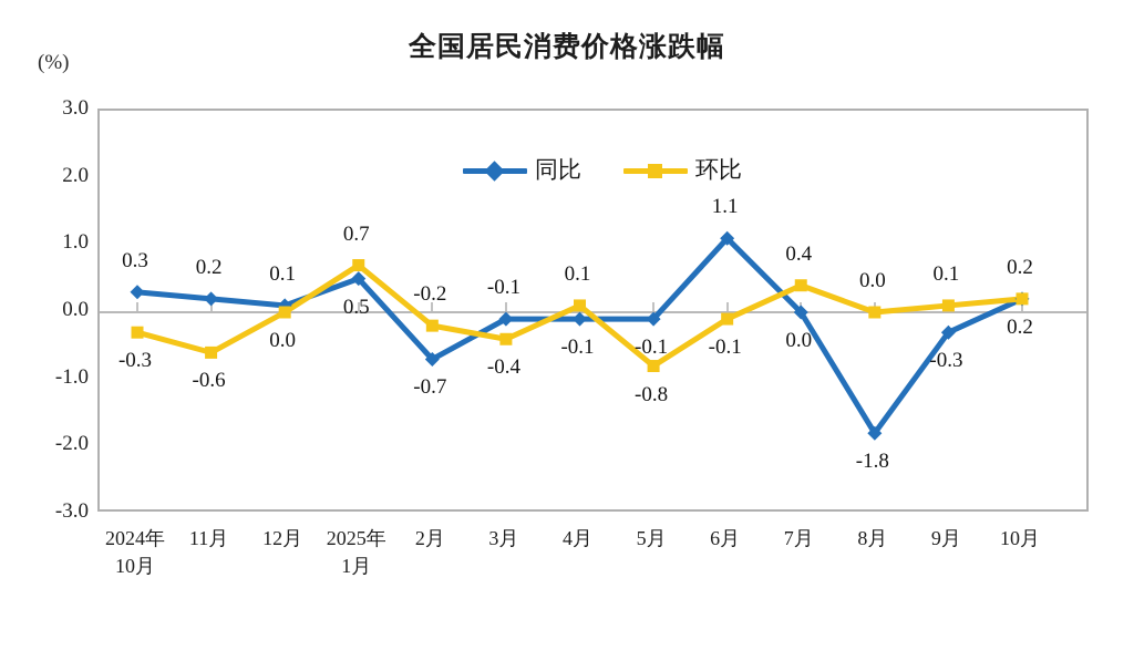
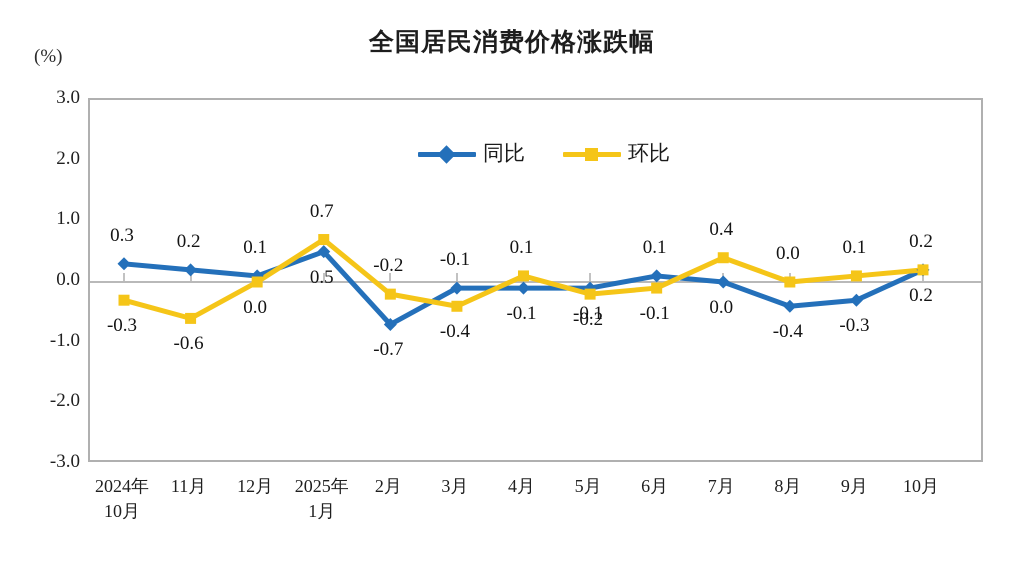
环比/5月: -0.8 -> -0.2
同比/6月: 1.1 -> 0.1
同比/8月: -1.8 -> -0.4
